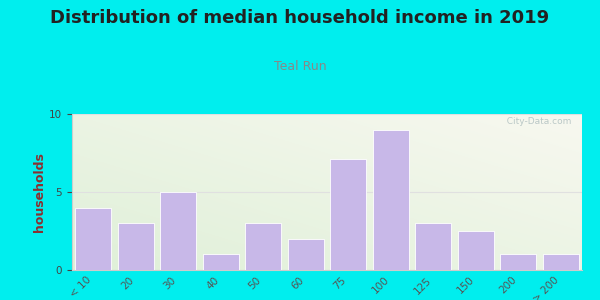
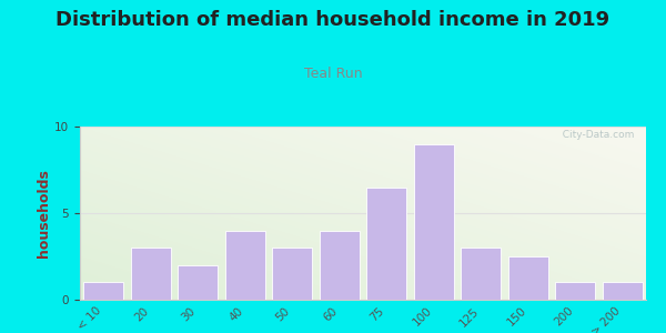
< 10: 4.0 -> 1.0
30: 5.0 -> 2.0
40: 1.0 -> 4.0
60: 2.0 -> 4.0
75: 7.1 -> 6.5
